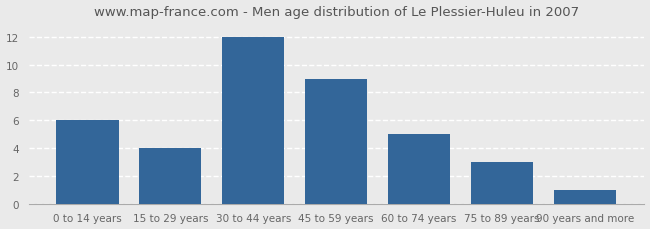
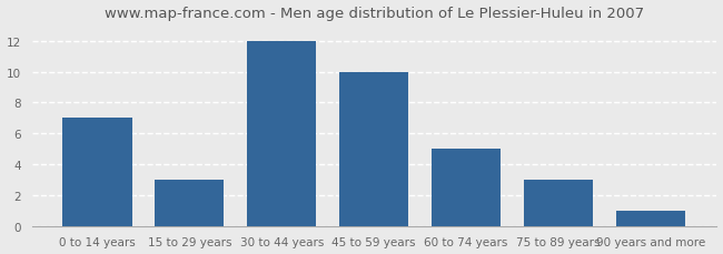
0 to 14 years: 6 -> 7
15 to 29 years: 4 -> 3
45 to 59 years: 9 -> 10
